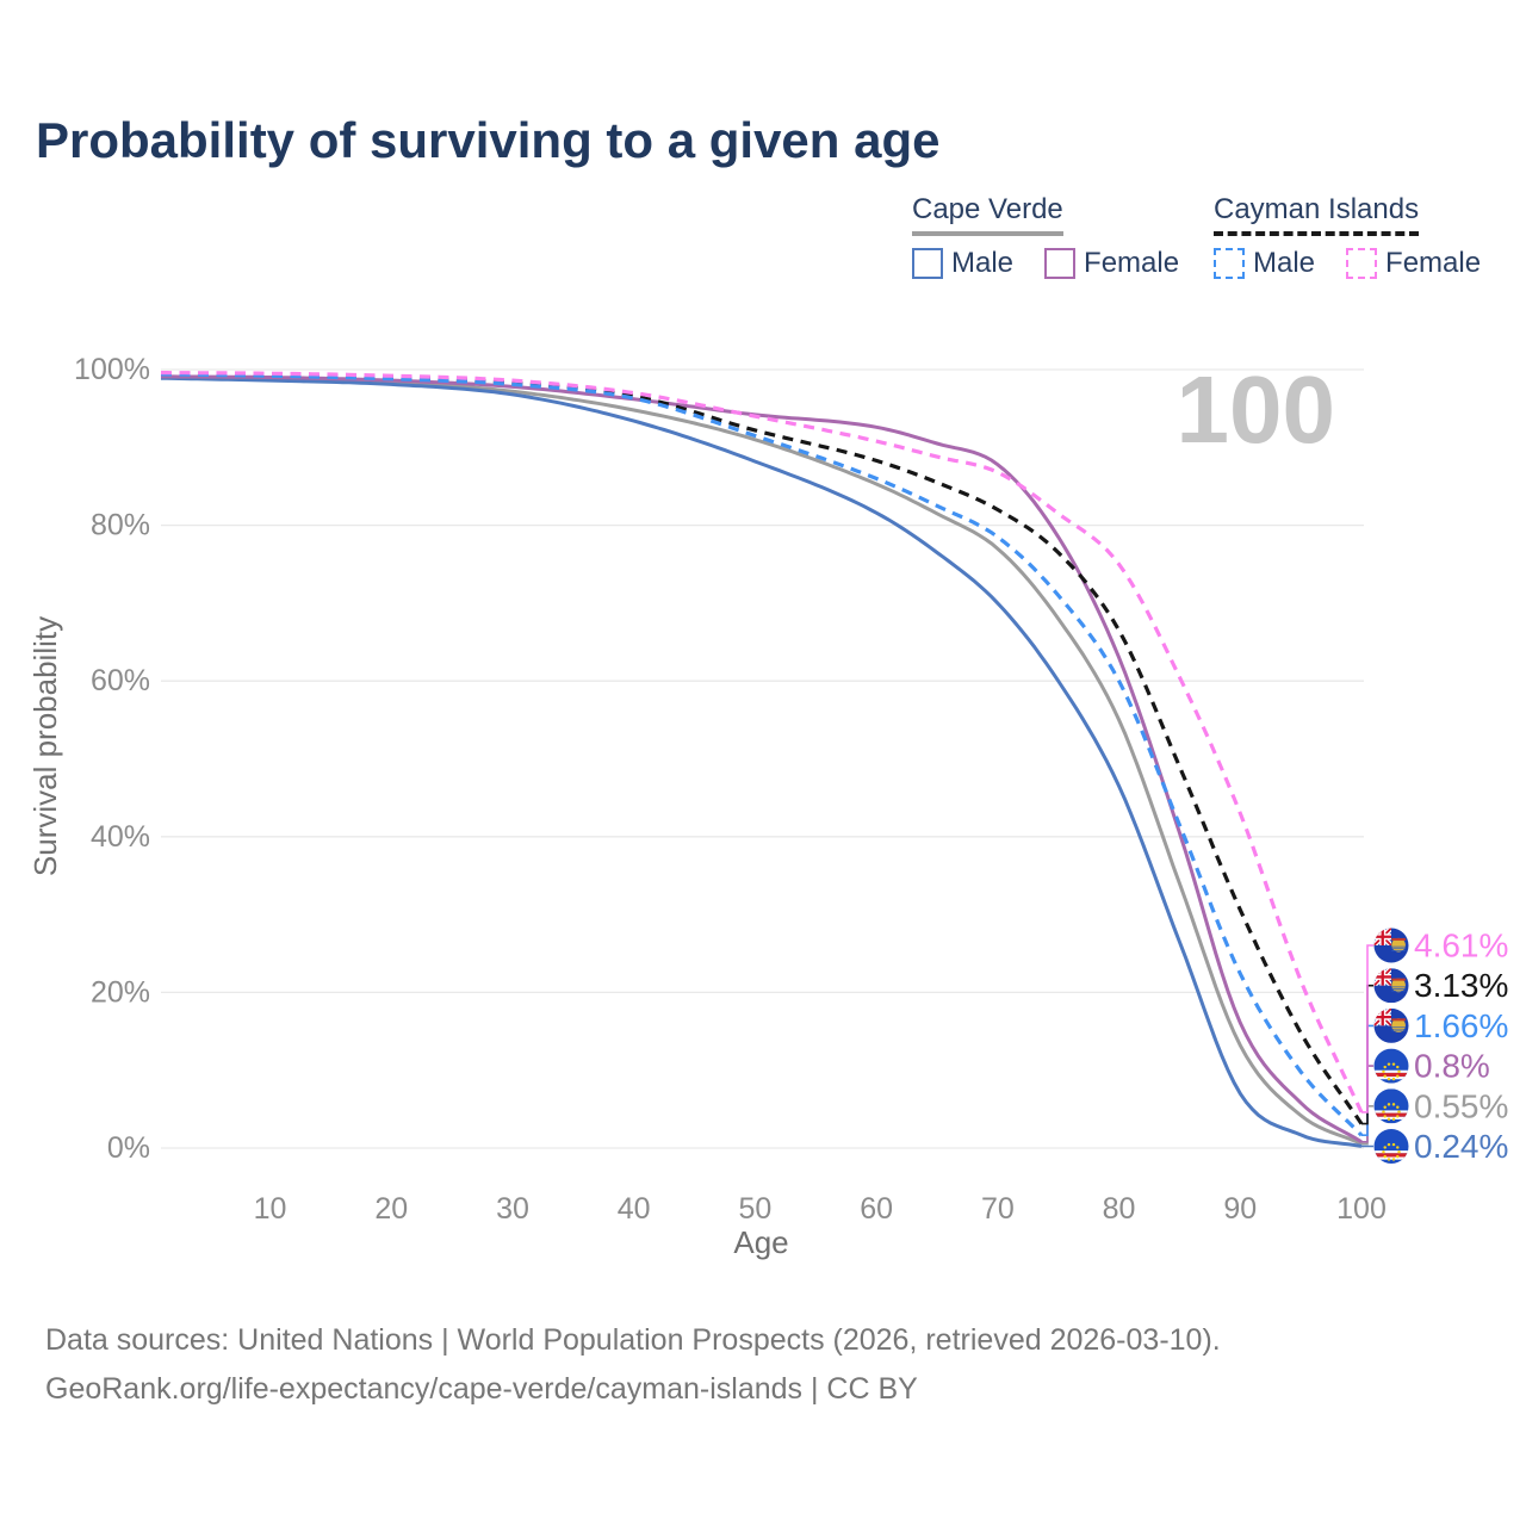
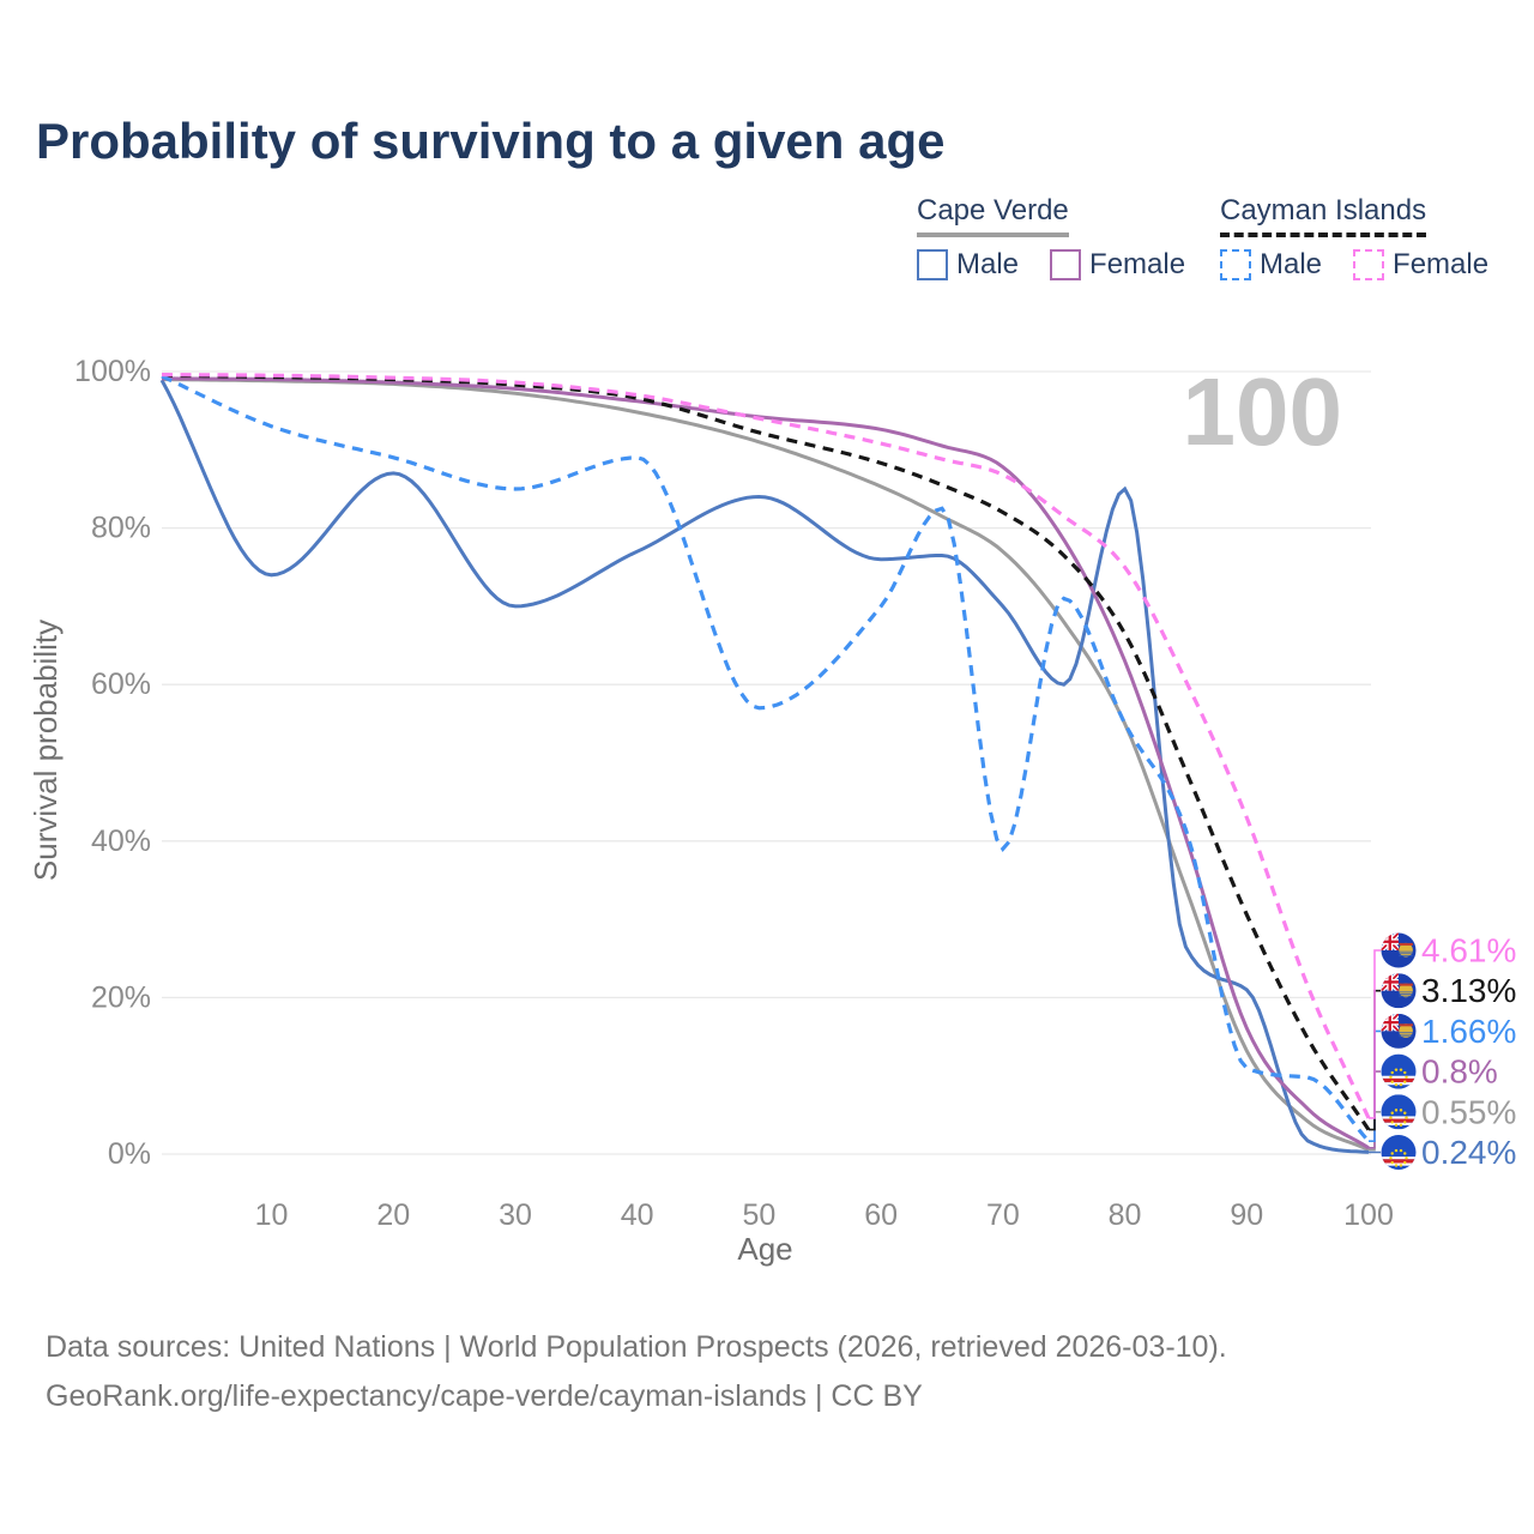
Cape Verde Male/10: 99% -> 74%
Cayman Islands Male/10: 99% -> 93%
Cape Verde Male/20: 98% -> 87%
Cayman Islands Male/20: 99% -> 89%
Cape Verde Male/30: 97% -> 70%
Cayman Islands Male/30: 98% -> 85%
Cape Verde Male/40: 93% -> 77%
Cayman Islands Male/40: 96% -> 89%
Cape Verde Male/50: 88% -> 84%
Cayman Islands Male/50: 92% -> 57%
Cape Verde Male/60: 82% -> 76%
Cayman Islands Male/60: 86% -> 70%
Cayman Islands Male/70: 78% -> 39%
Cape Verde Male/80: 46% -> 85%
Cayman Islands Male/80: 60% -> 55%
Cape Verde Male/90: 7% -> 21%
Cayman Islands Male/90: 22% -> 11%
